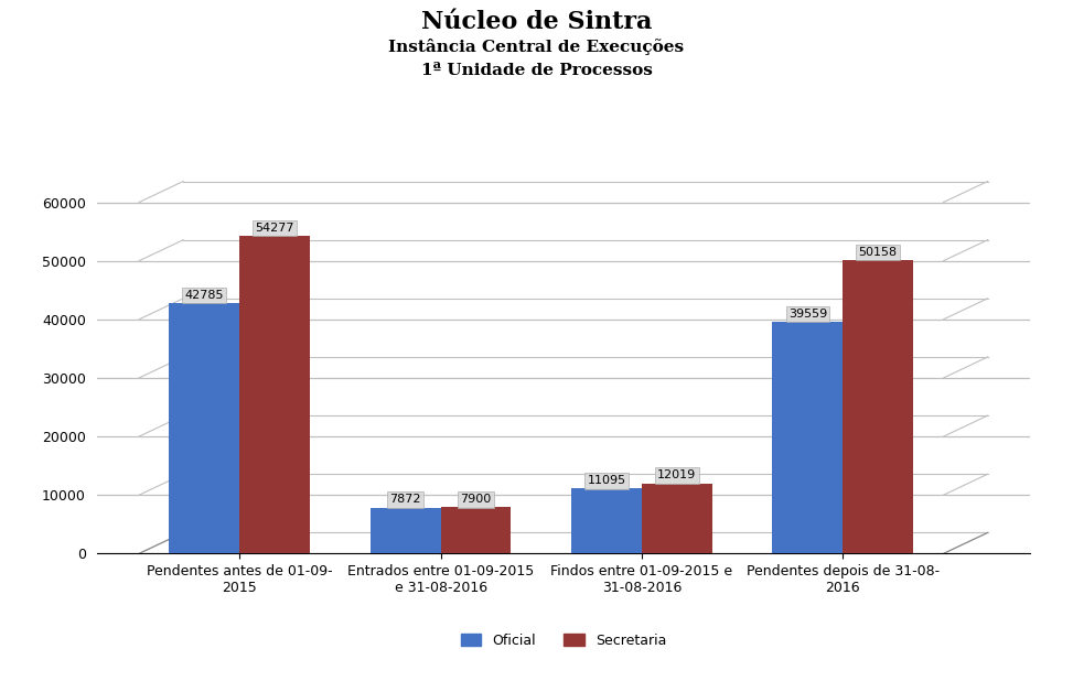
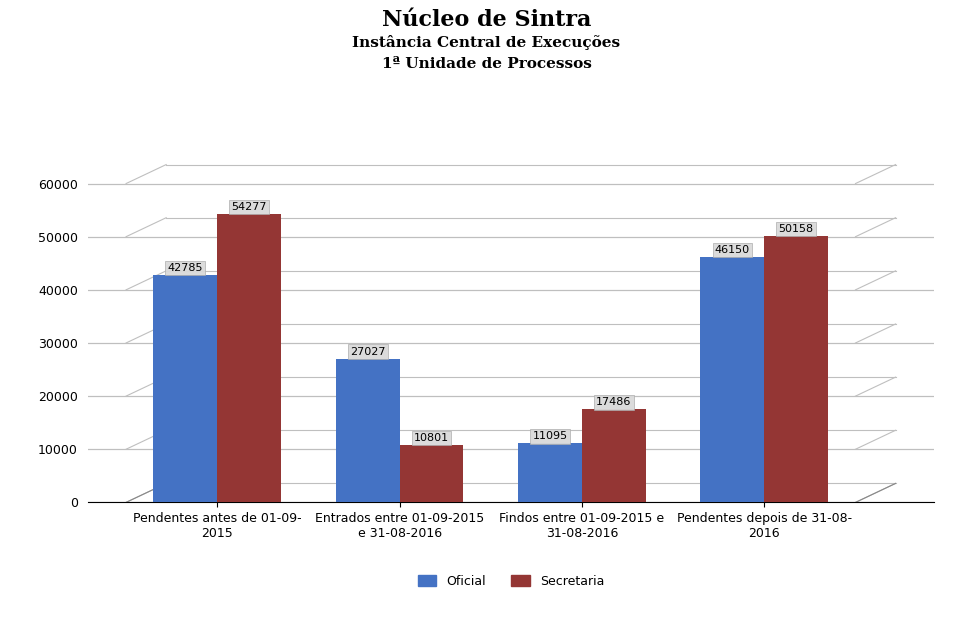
Oficial/Entrados entre 01-09-2015 e 31-08-2016: 7872 -> 27027
Secretaria/Entrados entre 01-09-2015 e 31-08-2016: 7900 -> 10801
Secretaria/Findos entre 01-09-2015 e 31-08-2016: 12019 -> 17486
Oficial/Pendentes depois de 31-08- 2016: 39559 -> 46150
